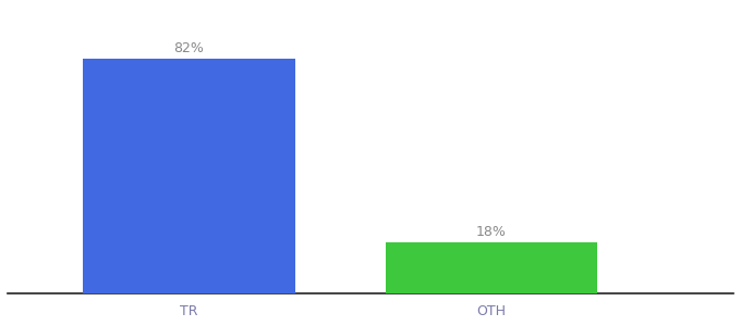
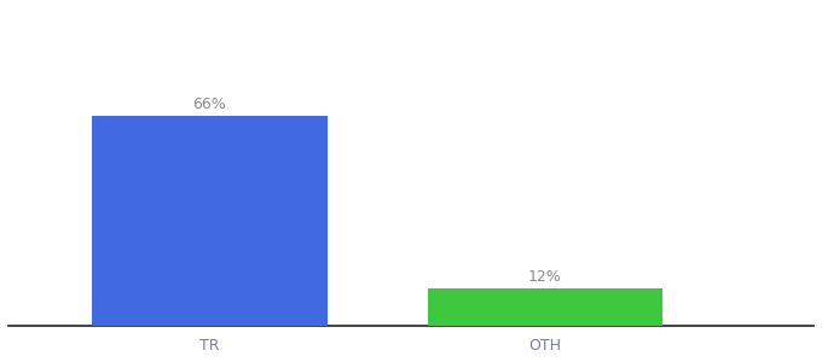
TR: 82% -> 66%
OTH: 18% -> 12%
